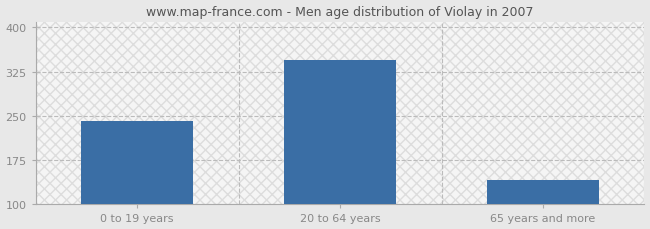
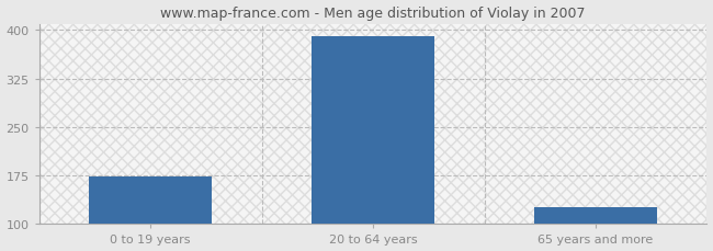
0 to 19 years: 242 -> 174
20 to 64 years: 344 -> 391
65 years and more: 142 -> 126
